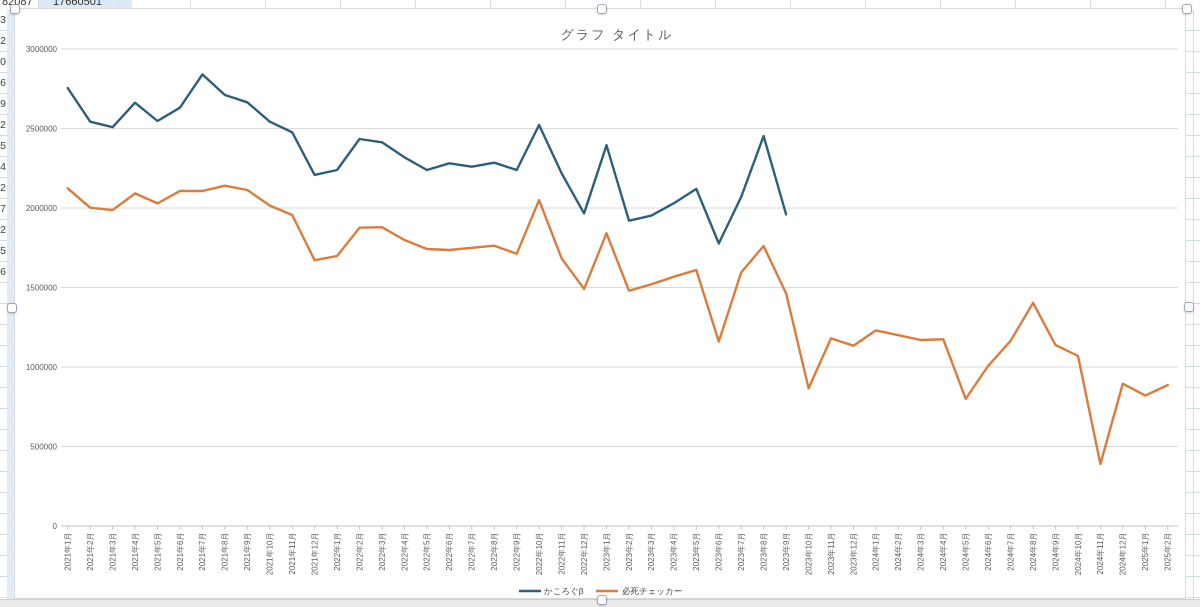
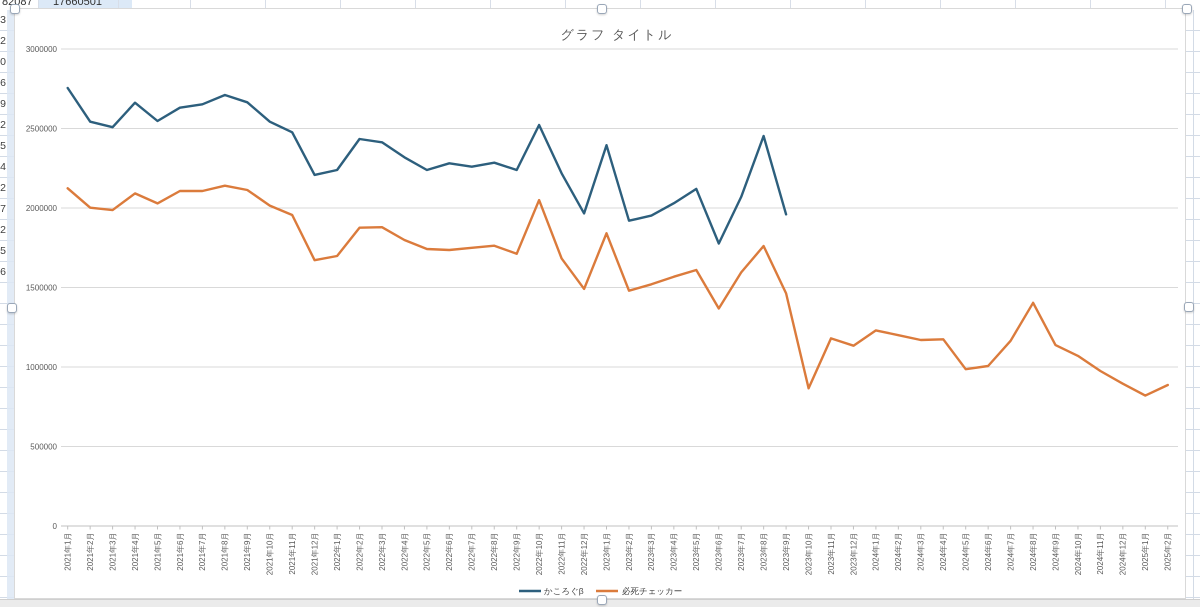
かころぐβ/2021年7月: 2840000 -> 2650000
必死チェッカー/2023年6月: 1160000 -> 1370000
必死チェッカー/2024年5月: 800000 -> 990000
必死チェッカー/2024年11月: 390000 -> 980000
